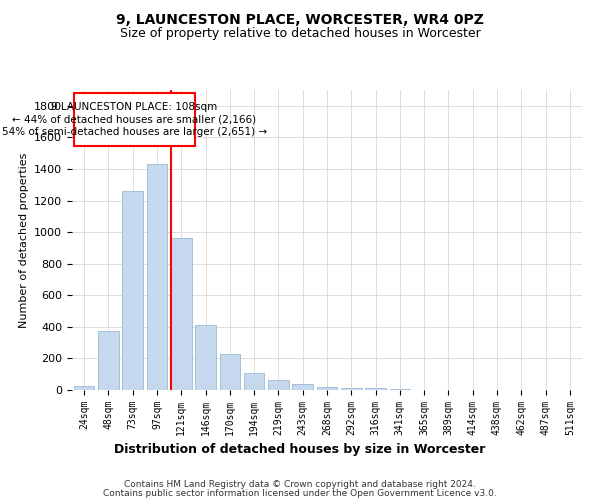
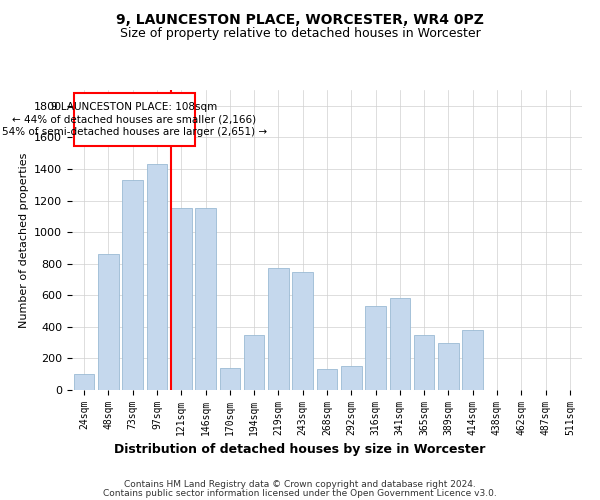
24sqm: 20 -> 100
48sqm: 380 -> 860
73sqm: 1260 -> 1330
121sqm: 960 -> 1150
146sqm: 410 -> 1150
170sqm: 230 -> 140
194sqm: 110 -> 350
219sqm: 60 -> 770
243sqm: 40 -> 750
268sqm: 20 -> 130
292sqm: 20 -> 150
316sqm: 10 -> 530
341sqm: 0 -> 580
365sqm: 0 -> 350
389sqm: 0 -> 300
414sqm: 0 -> 380
